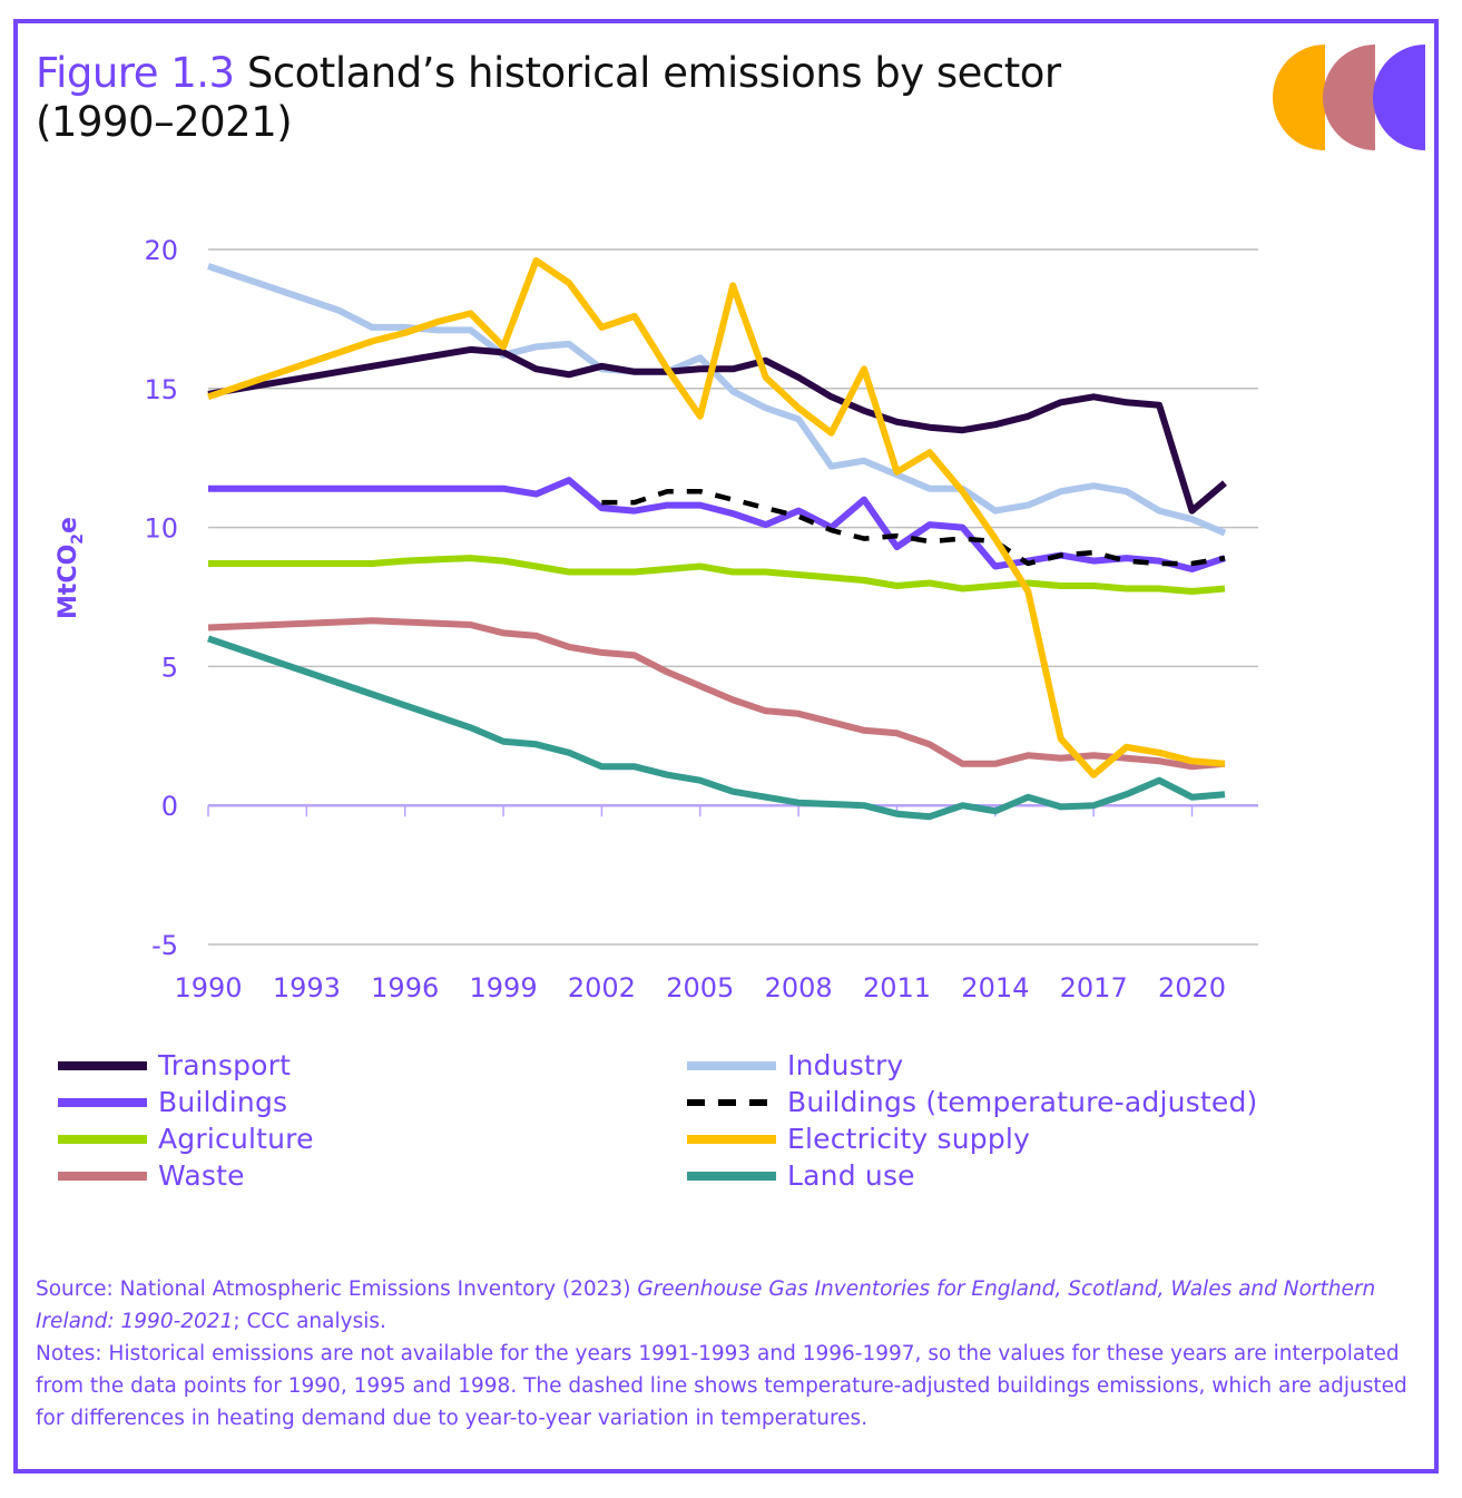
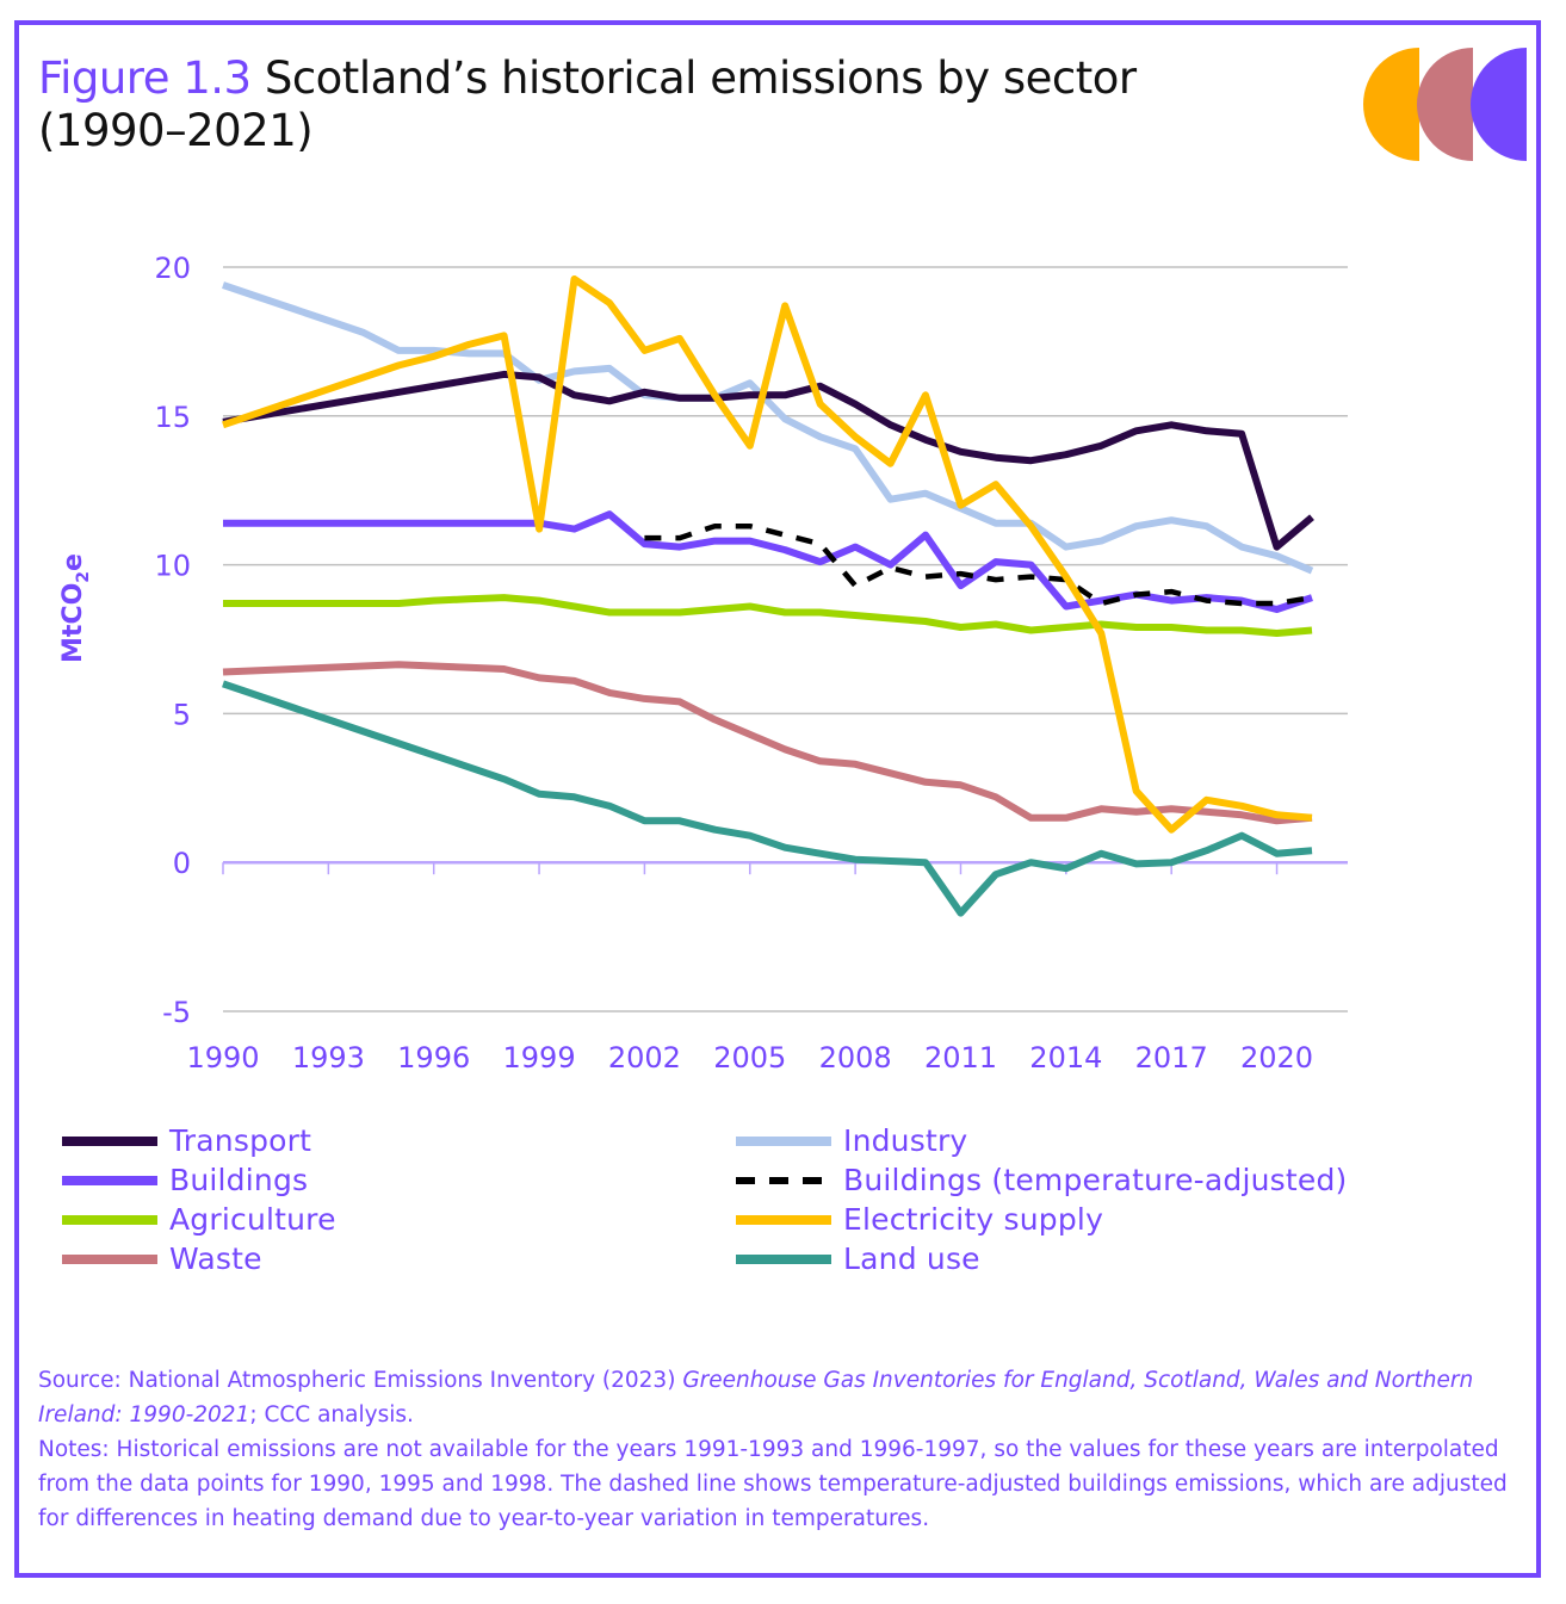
Electricity supply/1999: 16.5 -> 11.2
Buildings (temperature-adjusted)/2008: 10.4 -> 9.3
Land use/2011: -0.3 -> -1.7
